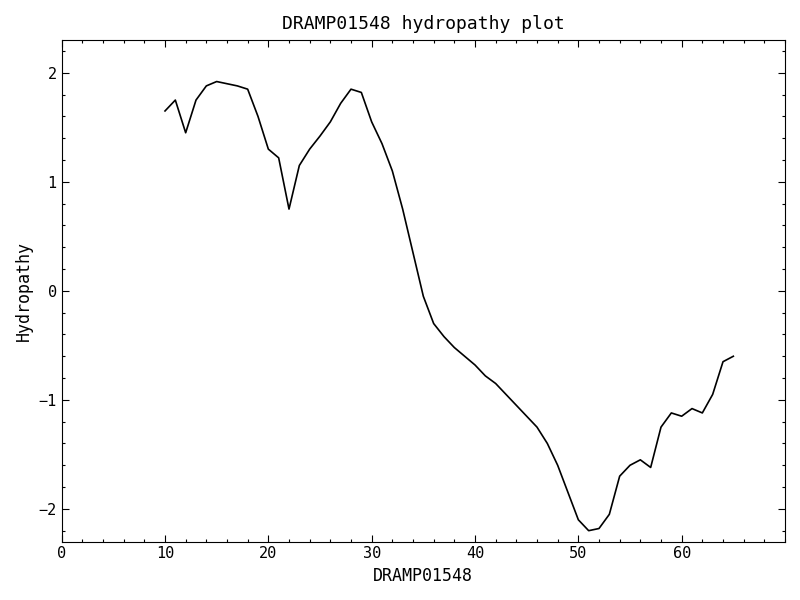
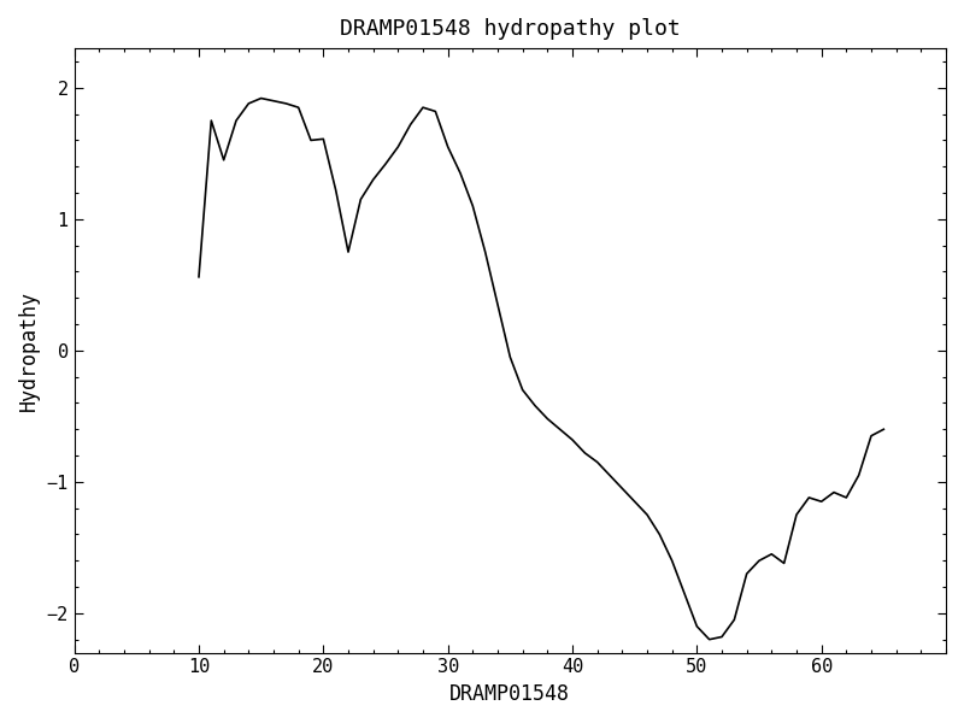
10: 1.65 -> 0.56
20: 1.30 -> 1.61
